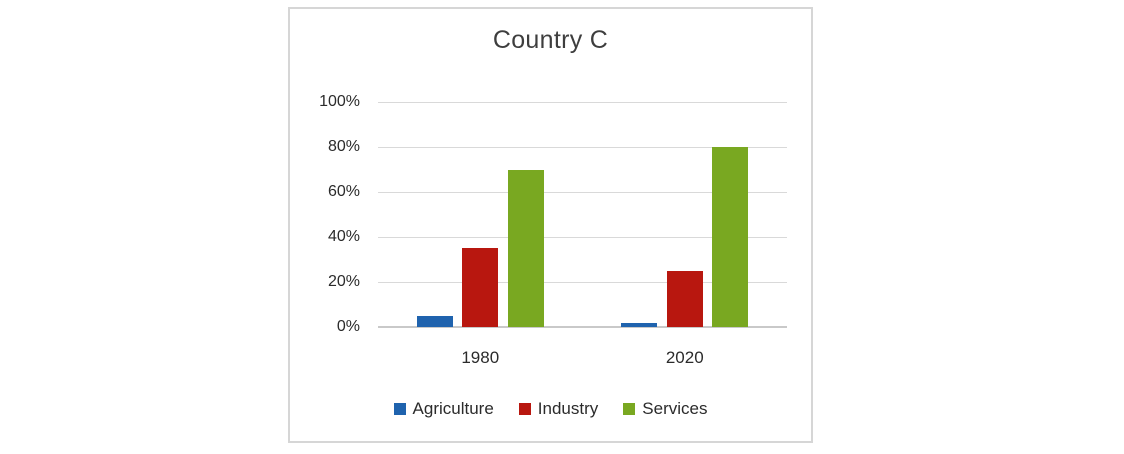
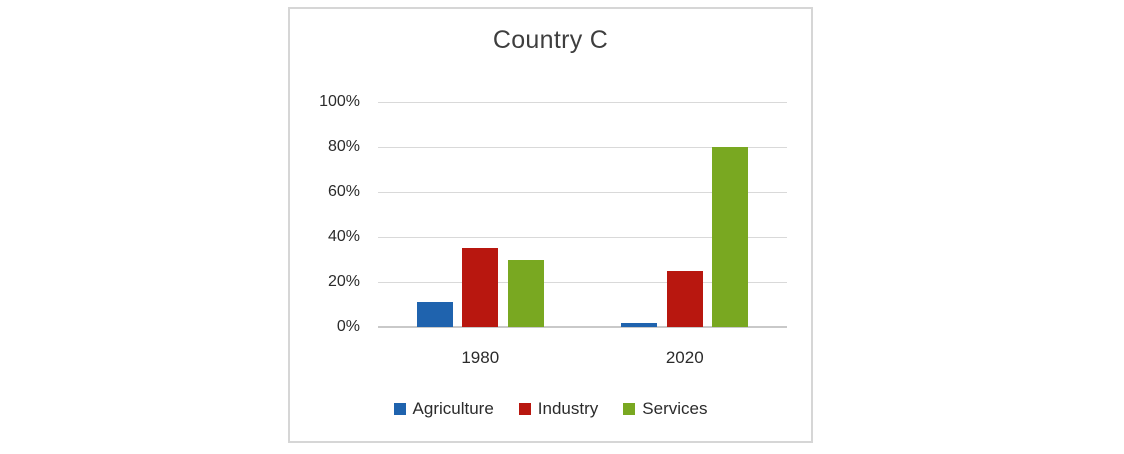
Agriculture/1980: 5% -> 11%
Services/1980: 70% -> 30%
